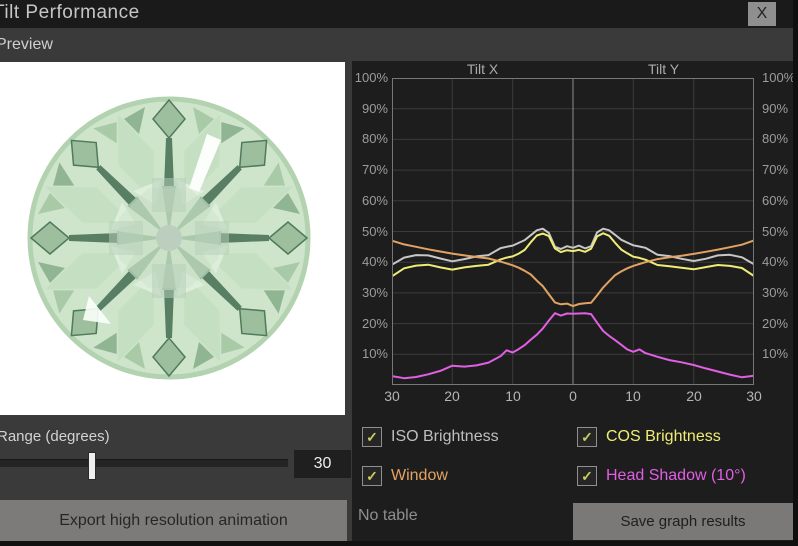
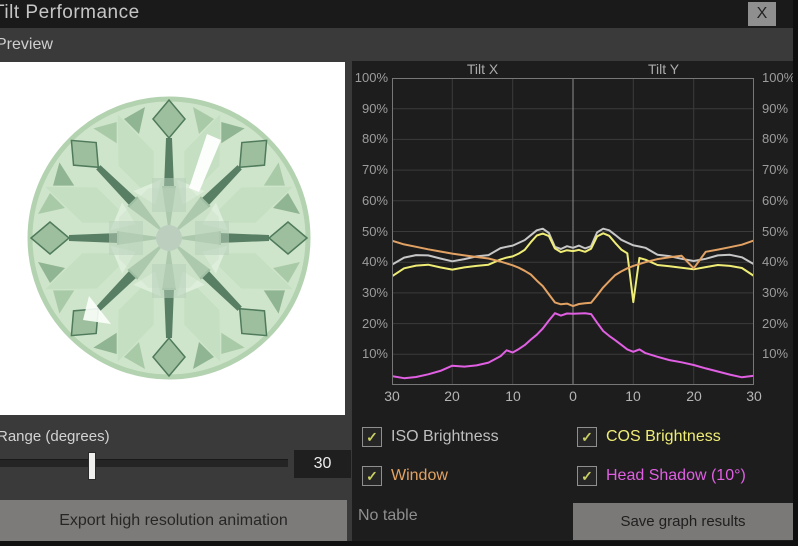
COS Brightness/10: 42% -> 27%
Window/20: 43% -> 38%
